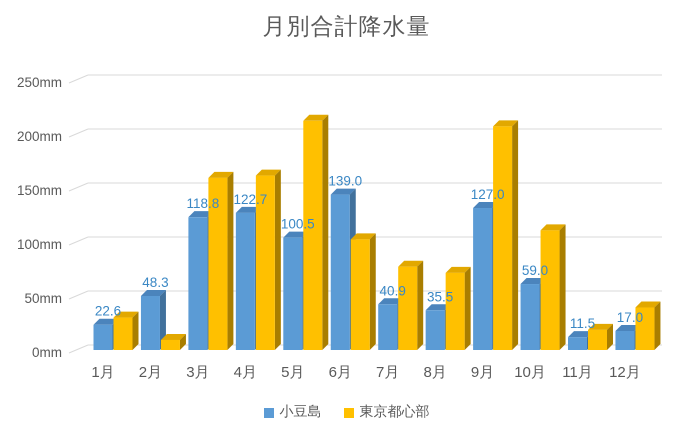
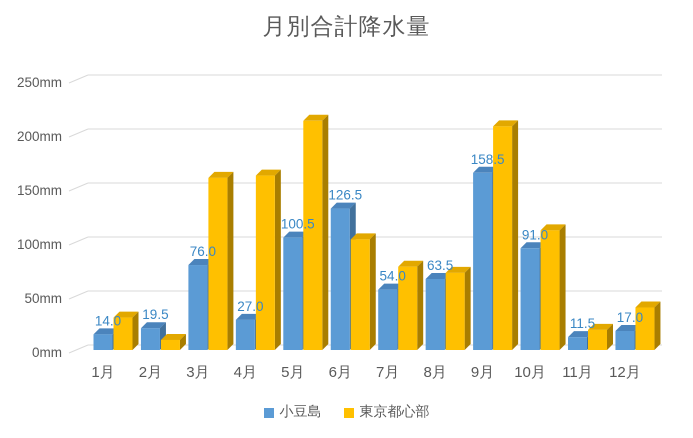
小豆島/1月: 22.6 -> 14.0
小豆島/2月: 48.3 -> 19.5
小豆島/3月: 118.8 -> 76.0
小豆島/4月: 122.7 -> 27.0
小豆島/6月: 139.0 -> 126.5
小豆島/7月: 40.9 -> 54.0
小豆島/8月: 35.5 -> 63.5
小豆島/9月: 127.0 -> 158.5
小豆島/10月: 59.0 -> 91.0
